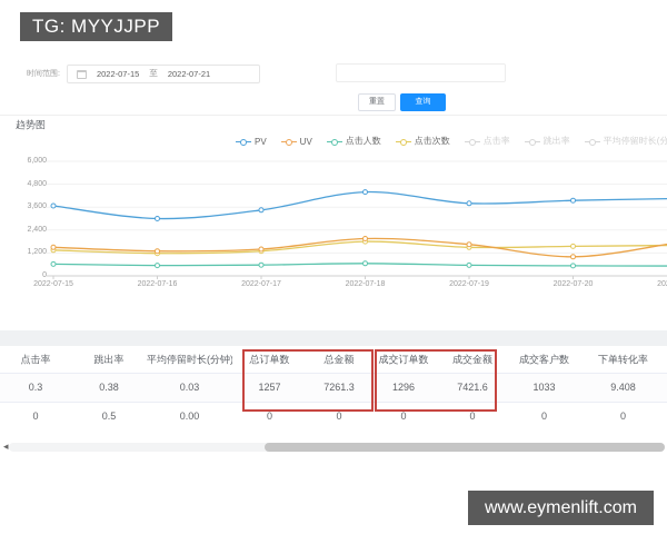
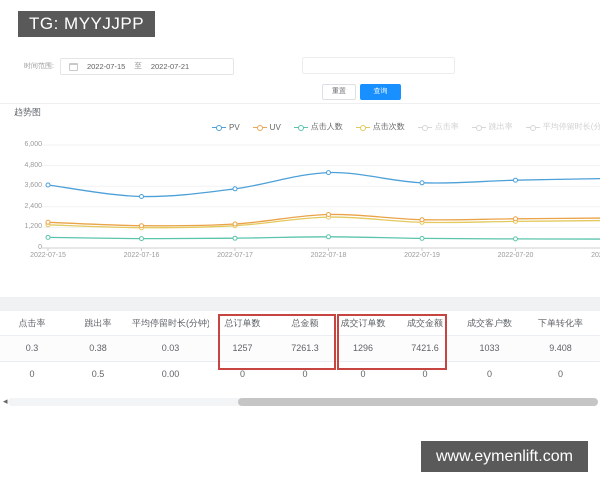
UV/2022-07-20: 1000 -> 1700
